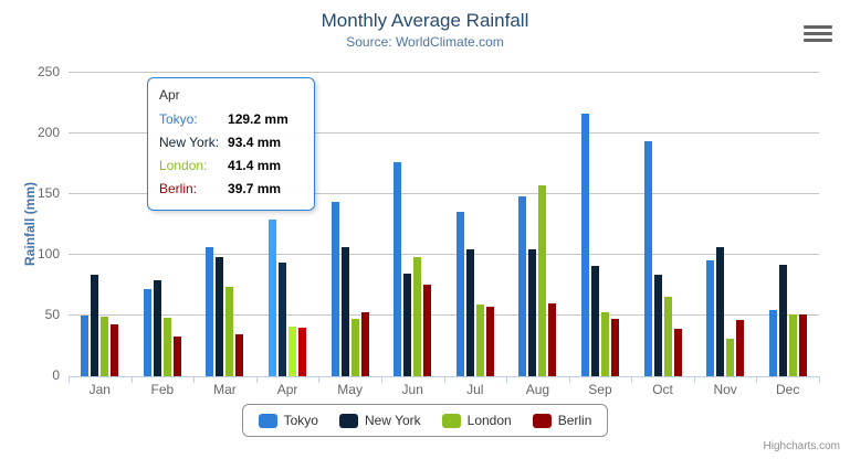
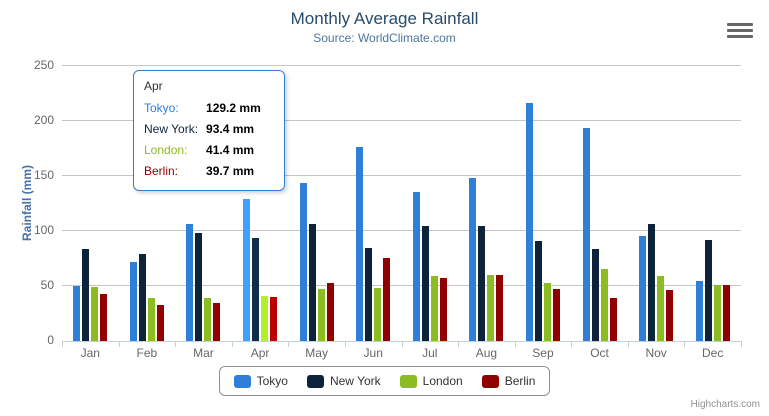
London/Feb: 48 -> 39
London/Mar: 74 -> 39
London/Jun: 98 -> 48
London/Aug: 157 -> 60
London/Nov: 31 -> 59
